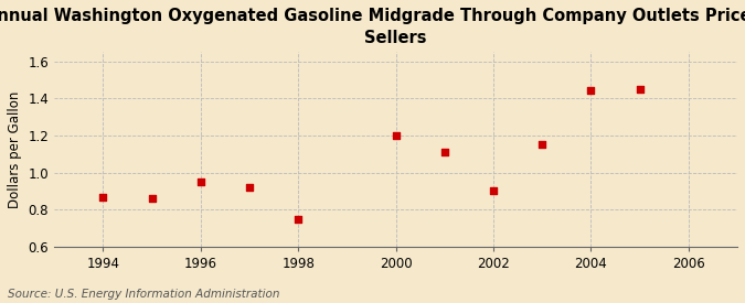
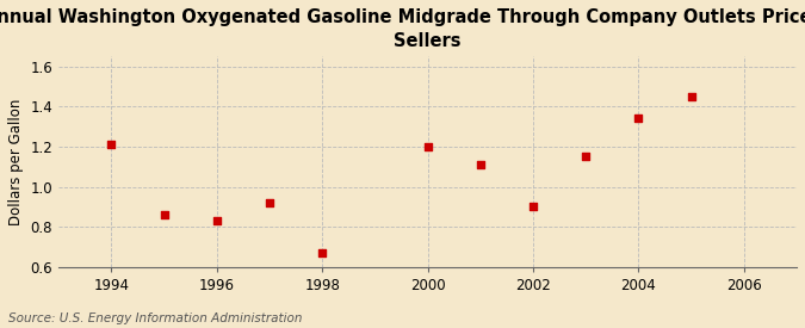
1994: 0.87 -> 1.21
1996: 0.95 -> 0.83
1998: 0.75 -> 0.67
2004: 1.44 -> 1.34
